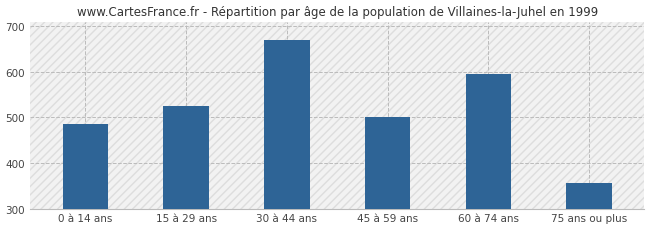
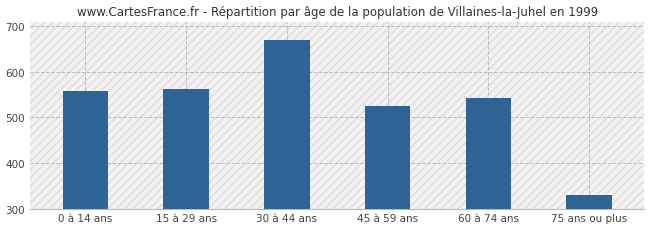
0 à 14 ans: 485 -> 558
15 à 29 ans: 525 -> 563
45 à 59 ans: 500 -> 525
60 à 74 ans: 595 -> 542
75 ans ou plus: 355 -> 330
